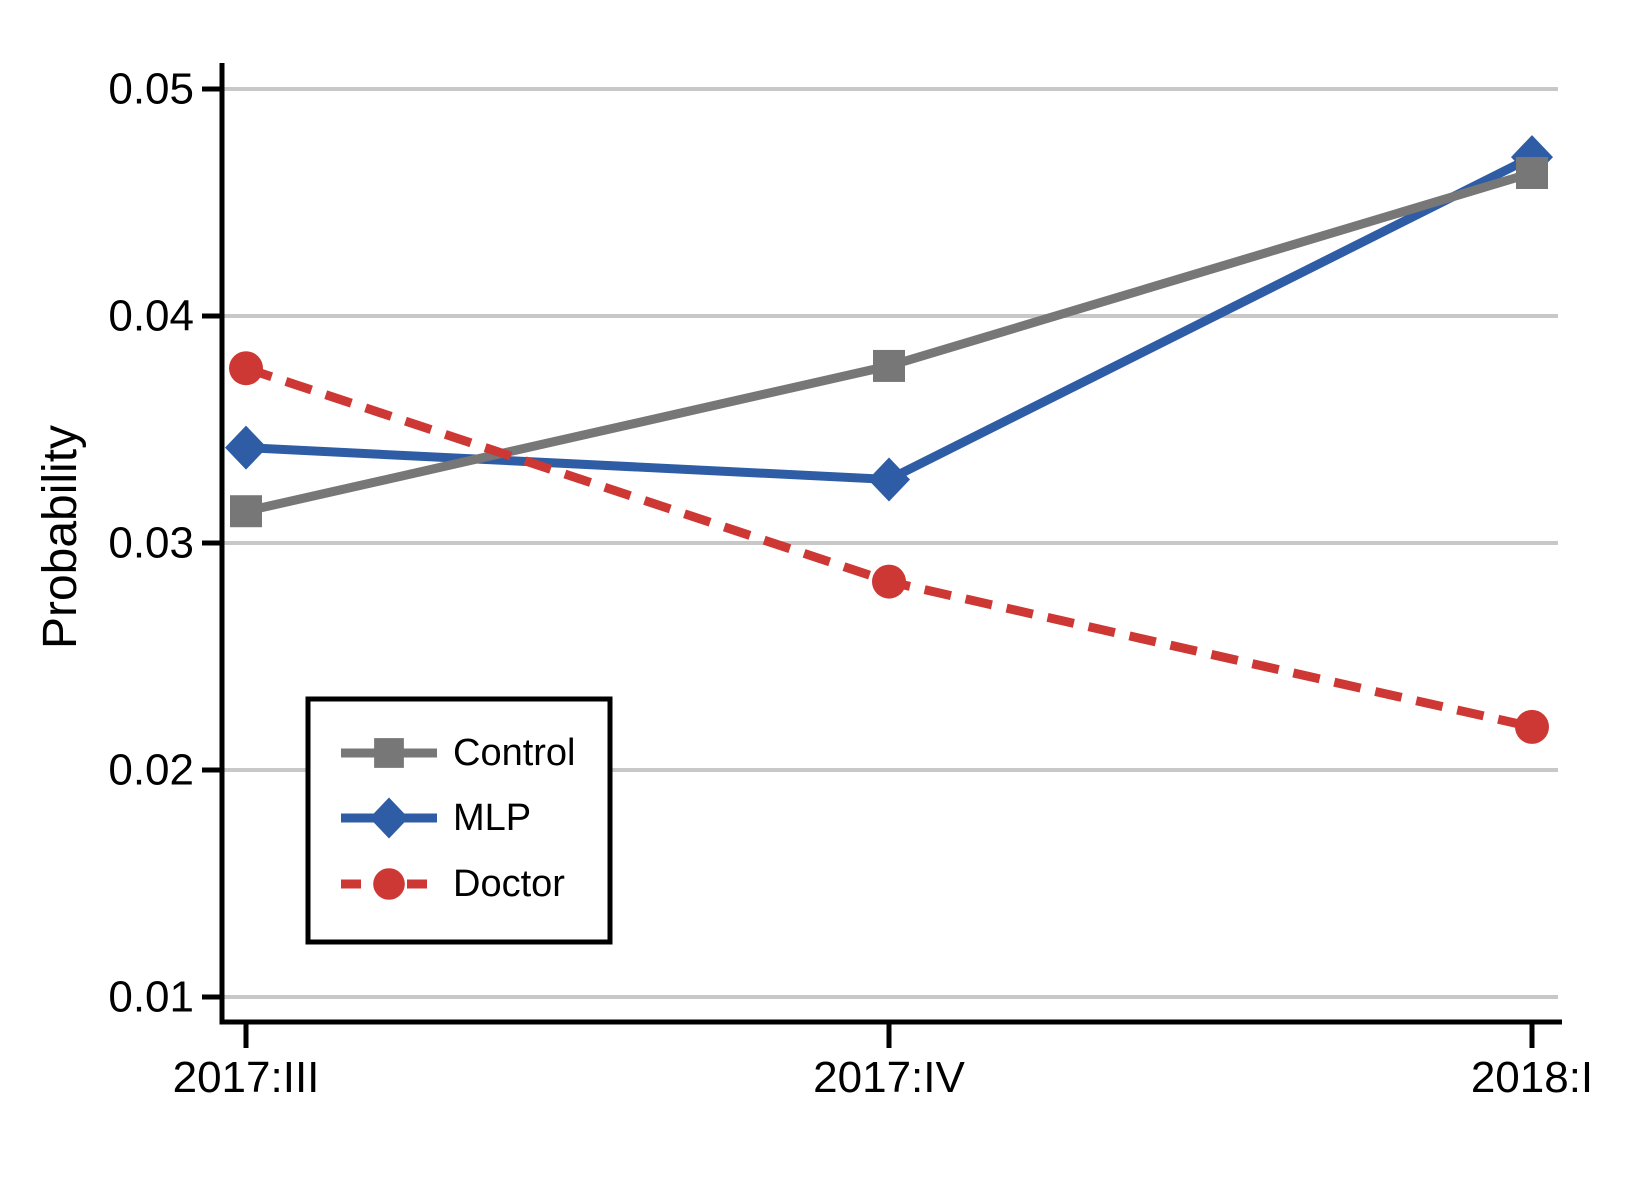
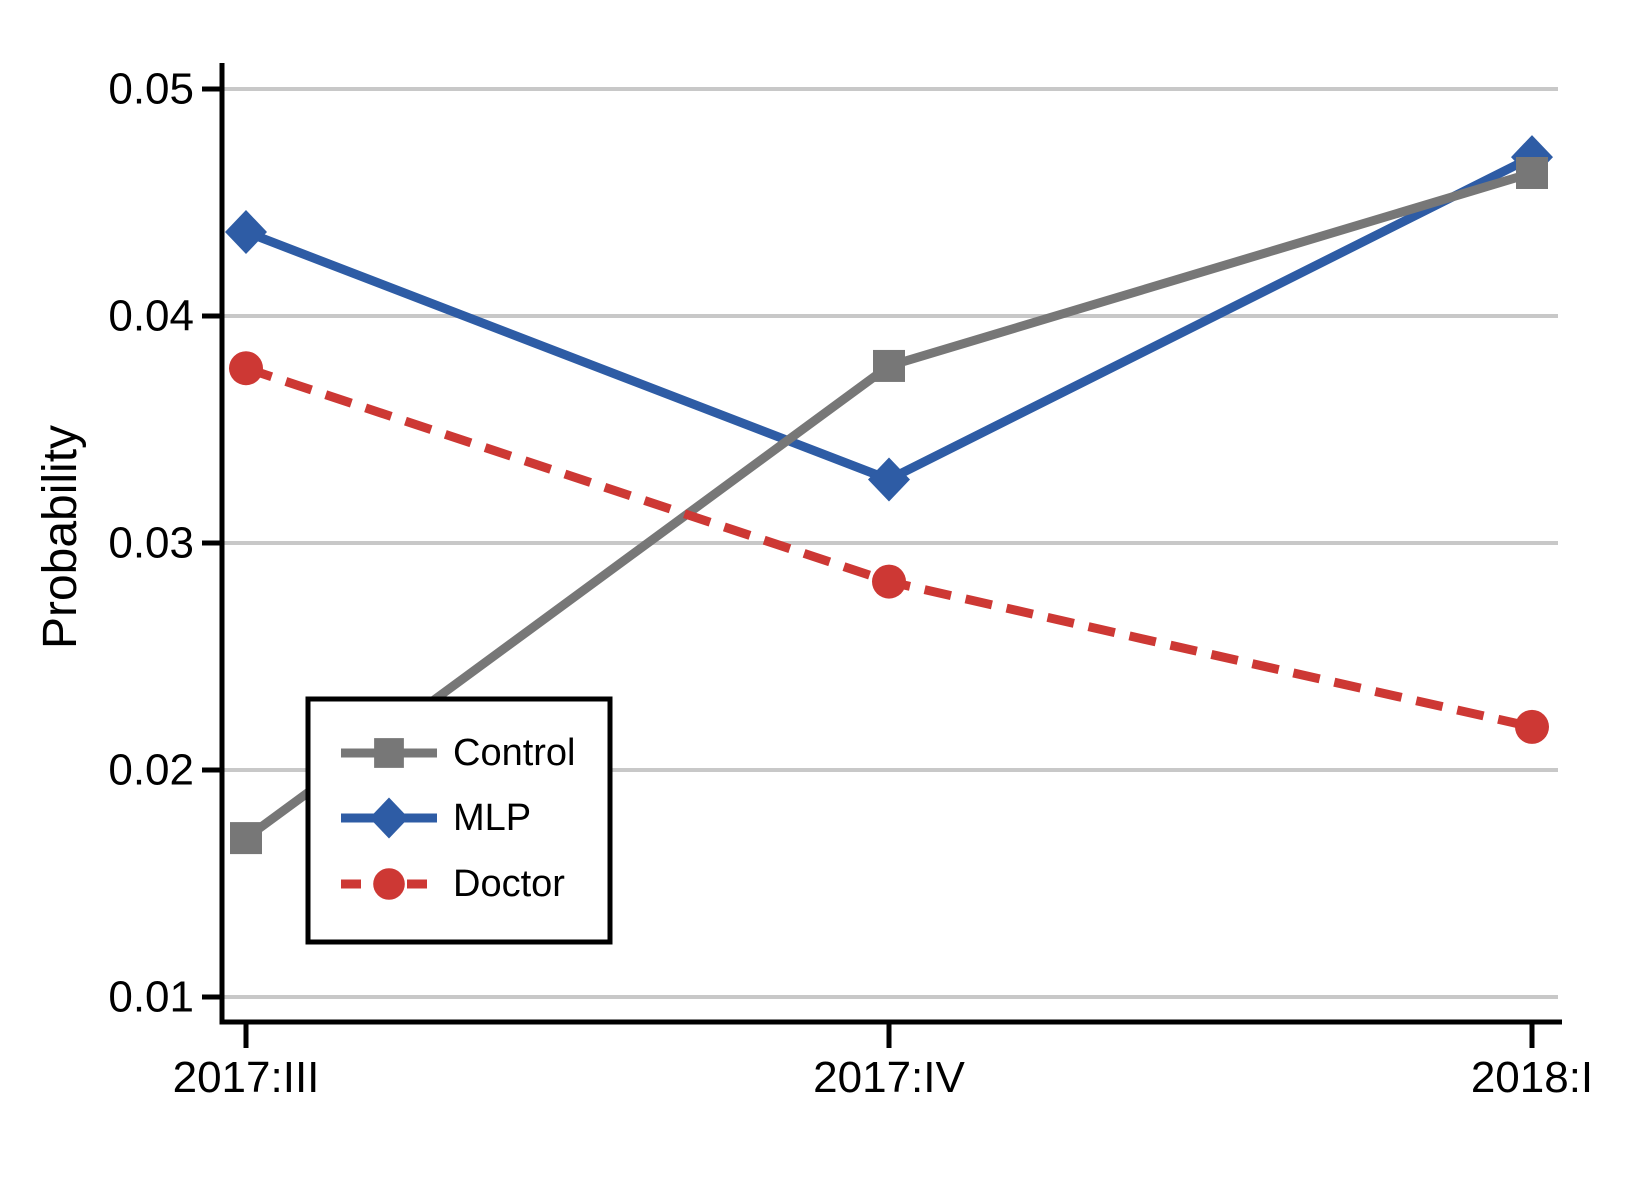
Control/2017:III: 0.0314 -> 0.0170
MLP/2017:III: 0.0342 -> 0.0437
